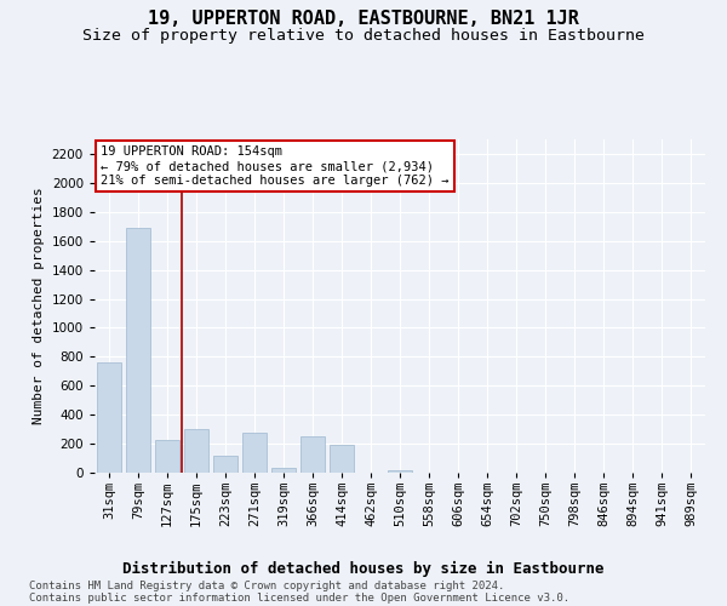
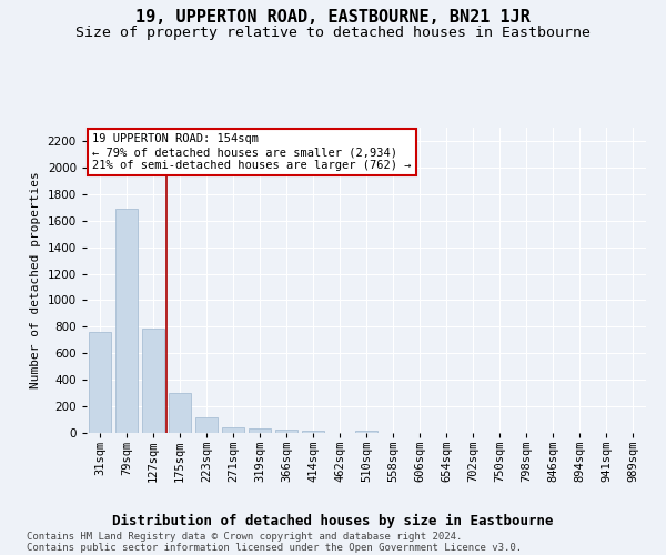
127sqm: 230 -> 790
271sqm: 280 -> 40
366sqm: 250 -> 30
414sqm: 190 -> 20
